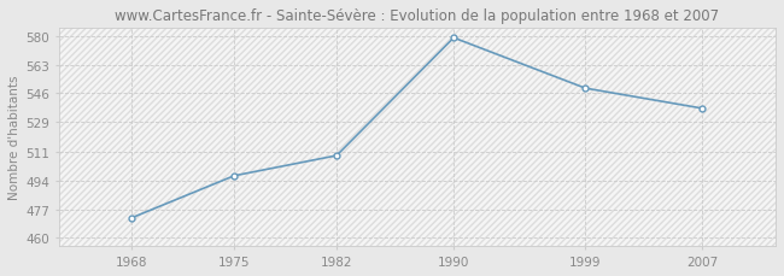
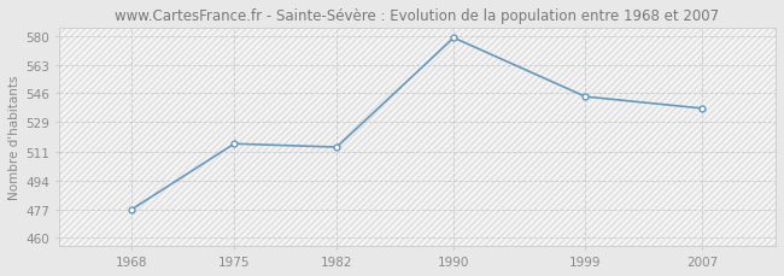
1968: 472 -> 477
1975: 497 -> 516
1982: 509 -> 514
1999: 549 -> 544
